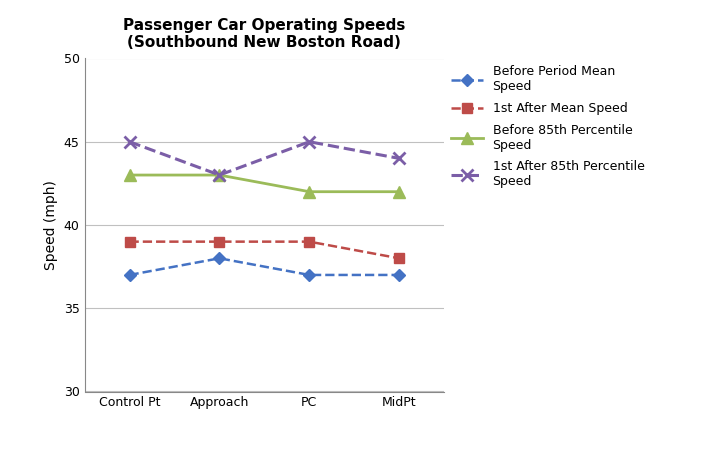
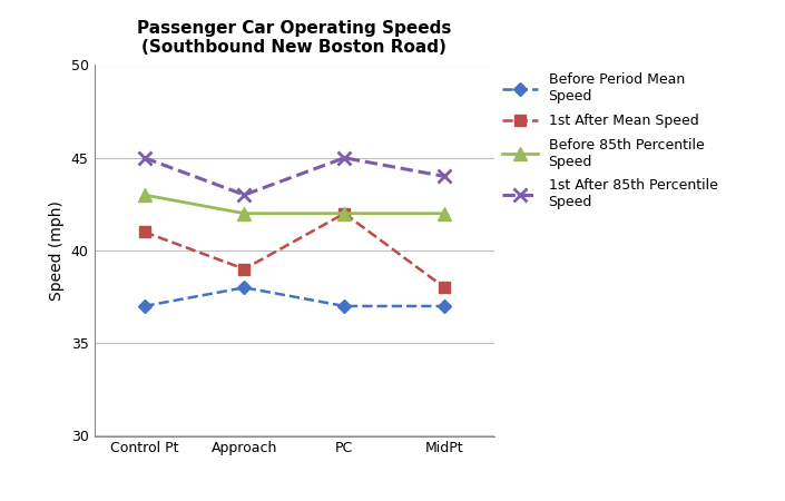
1st After Mean Speed/Control Pt: 39 -> 41
Before 85th Percentile Speed/Approach: 43 -> 42
1st After Mean Speed/PC: 39 -> 42
